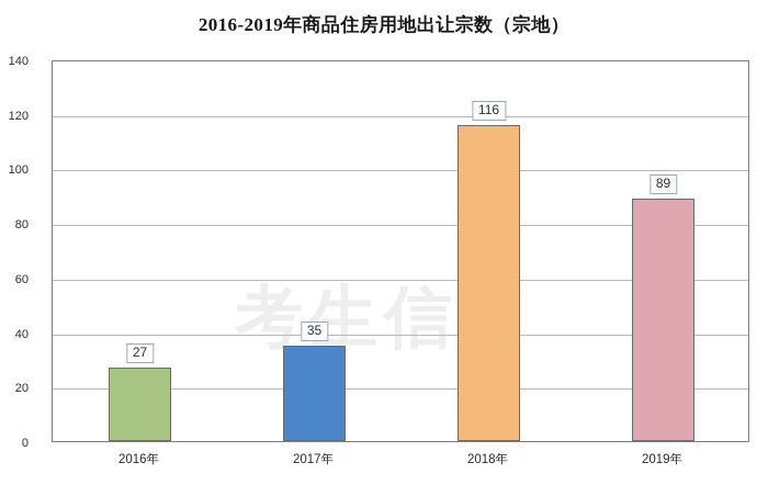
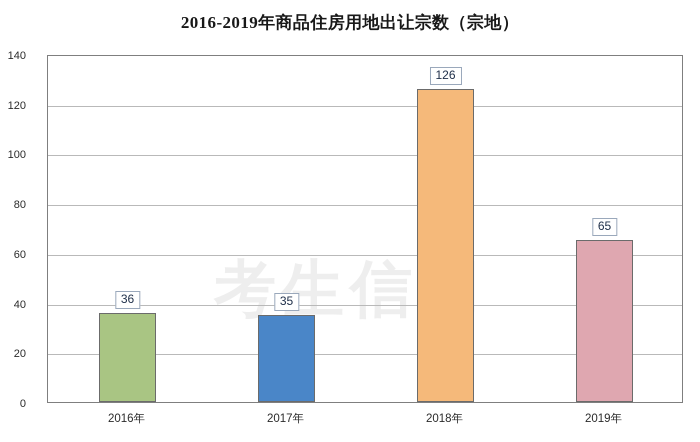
2016年: 27 -> 36
2018年: 116 -> 126
2019年: 89 -> 65
